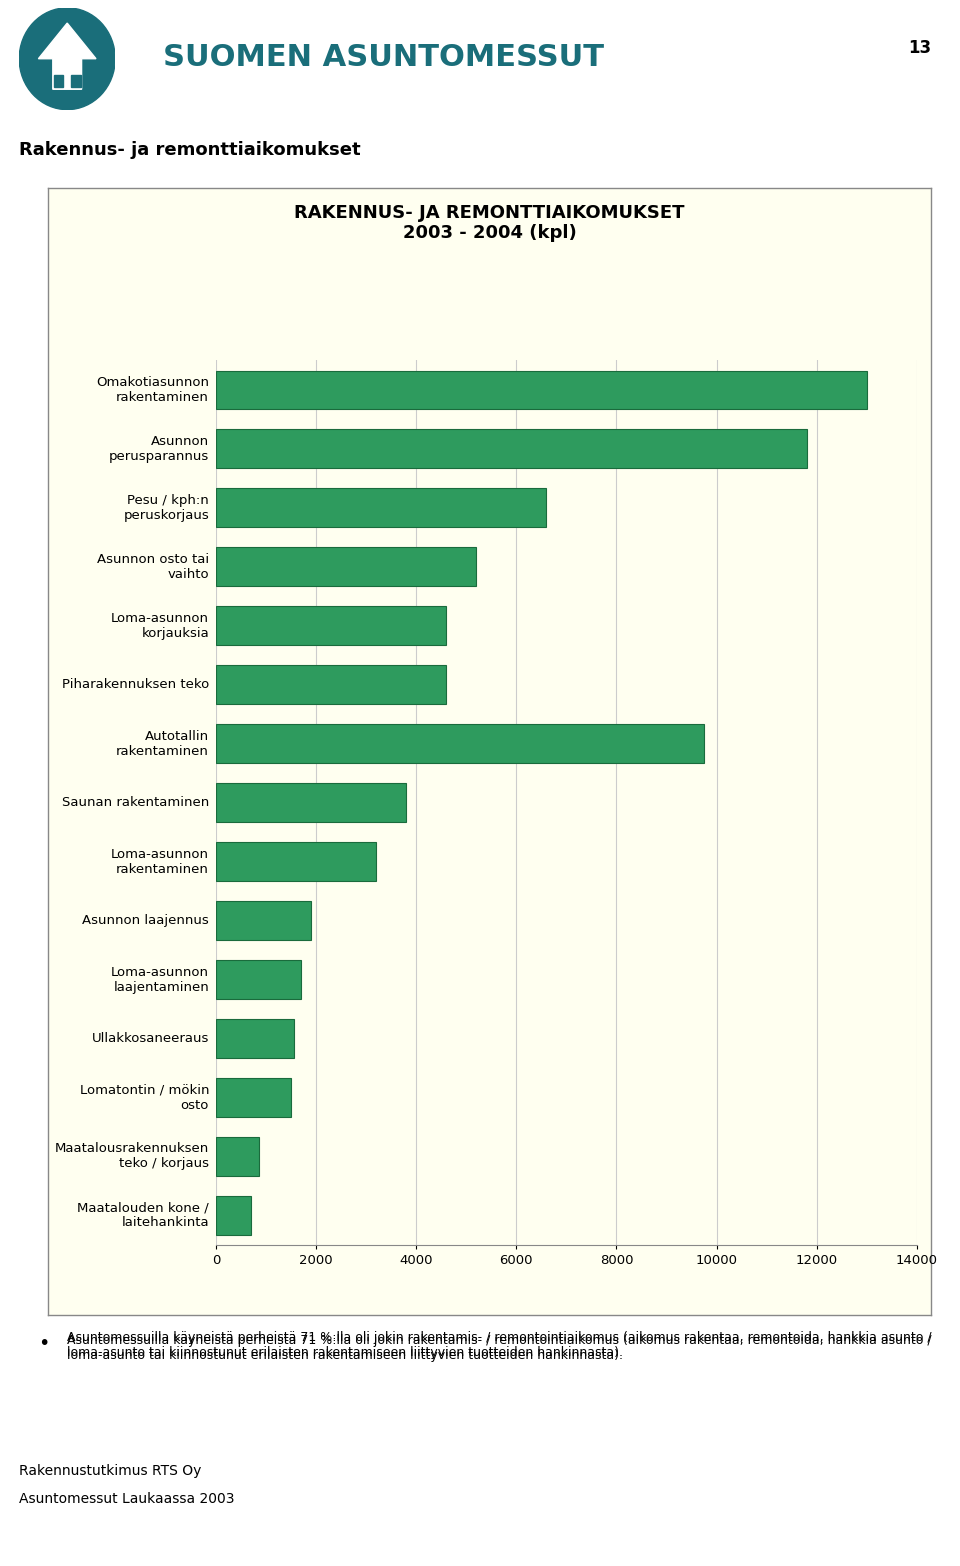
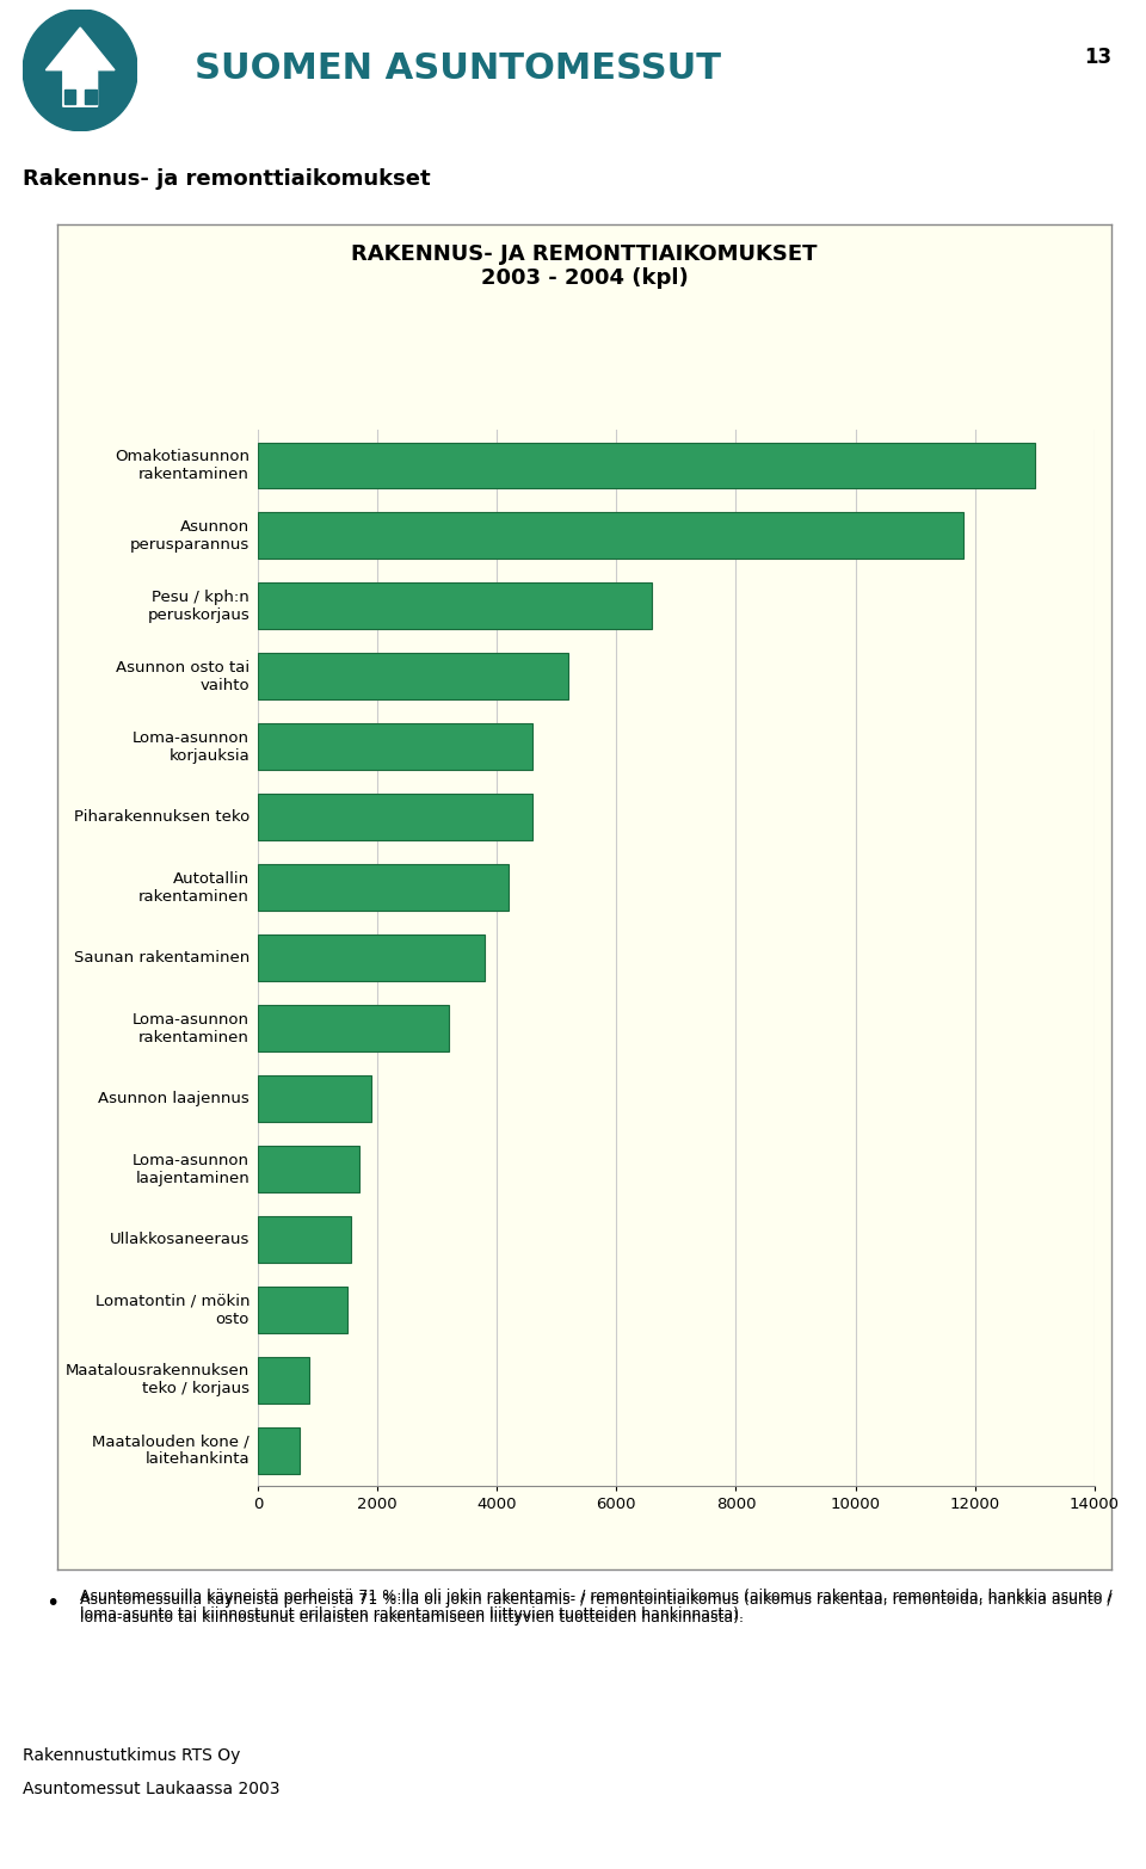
Autotallin rakentaminen: 9740 -> 4200
